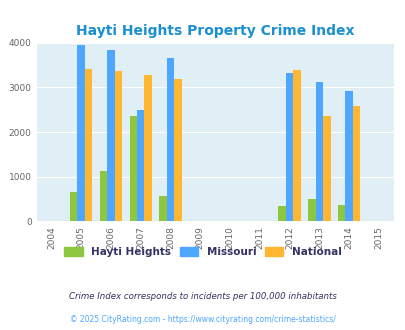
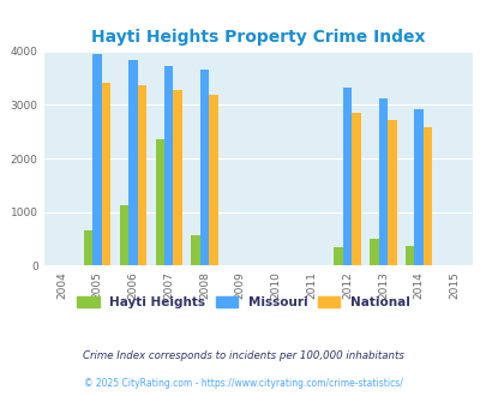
Missouri/2007: 2500 -> 3730
National/2012: 3400 -> 2860
National/2013: 2350 -> 2720
